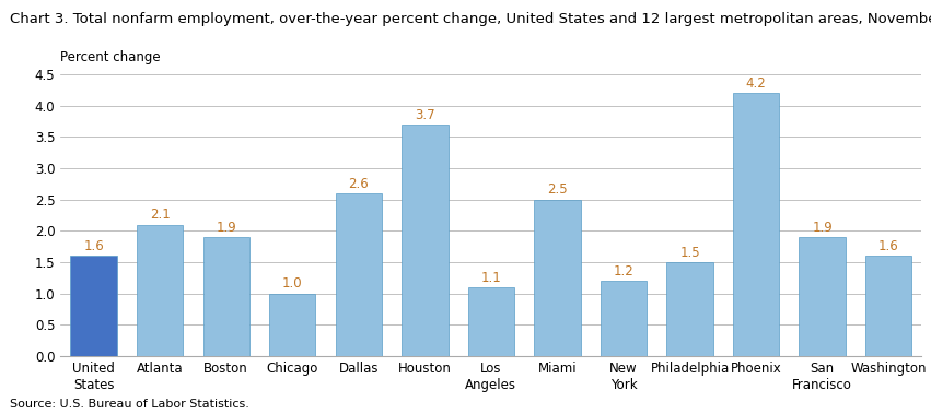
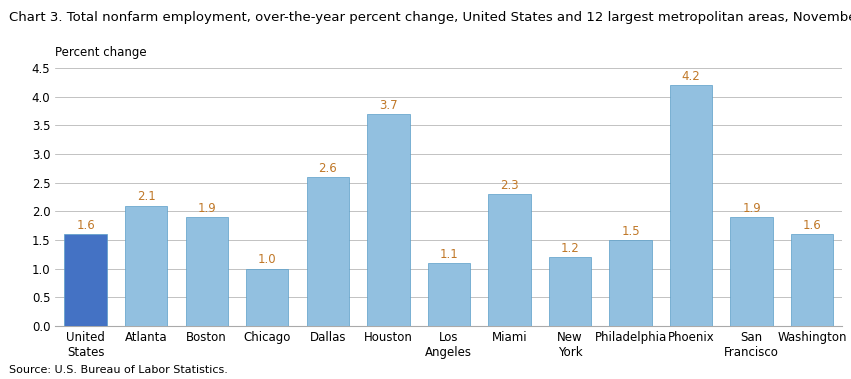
Miami: 2.5 -> 2.3
